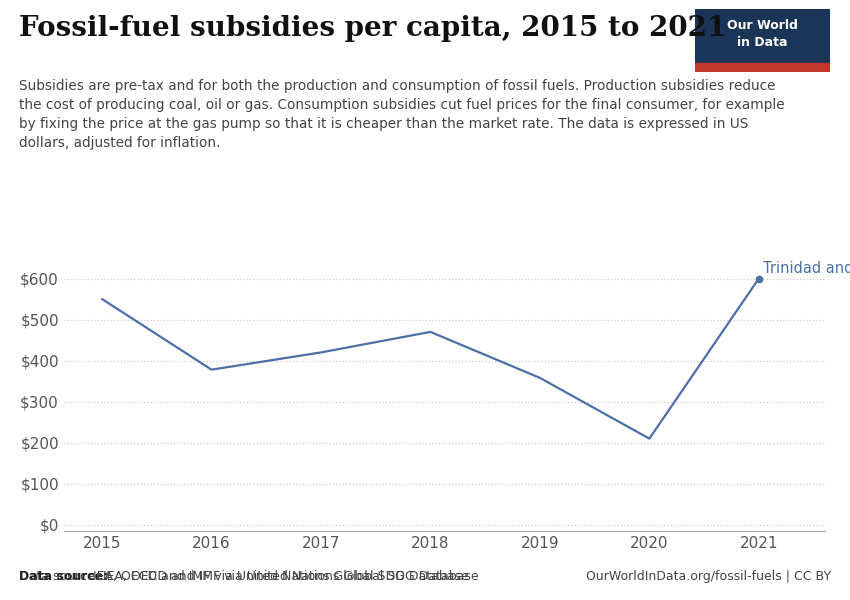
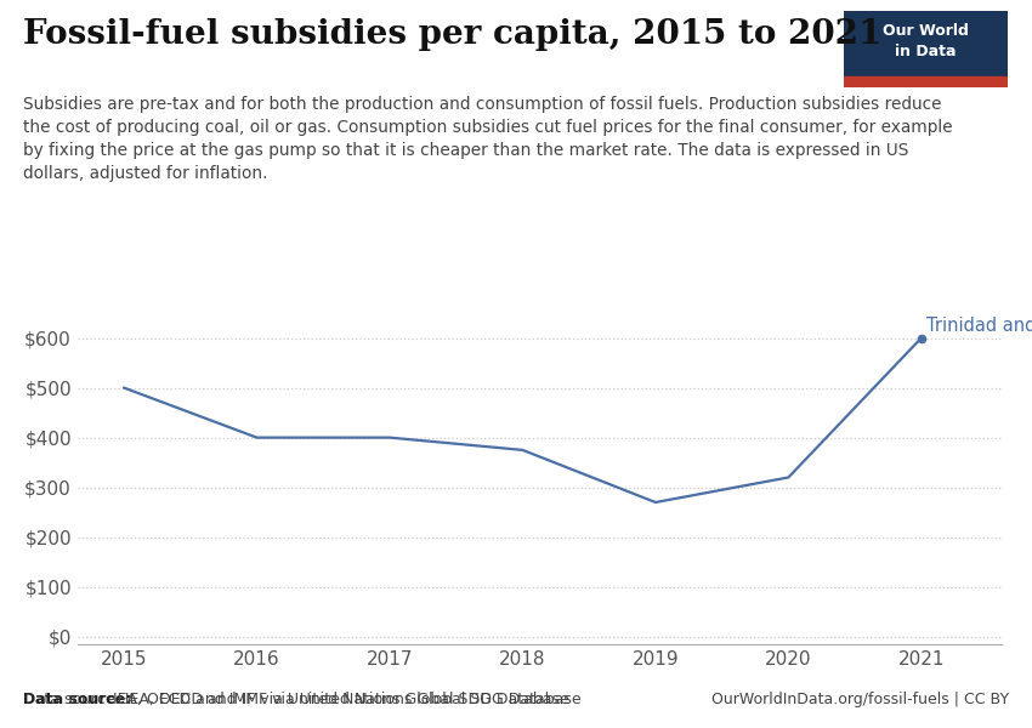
2015: $550 -> $500
2016: $378 -> $400
2017: $420 -> $400
2018: $470 -> $375
2019: $358 -> $270
2020: $210 -> $320
